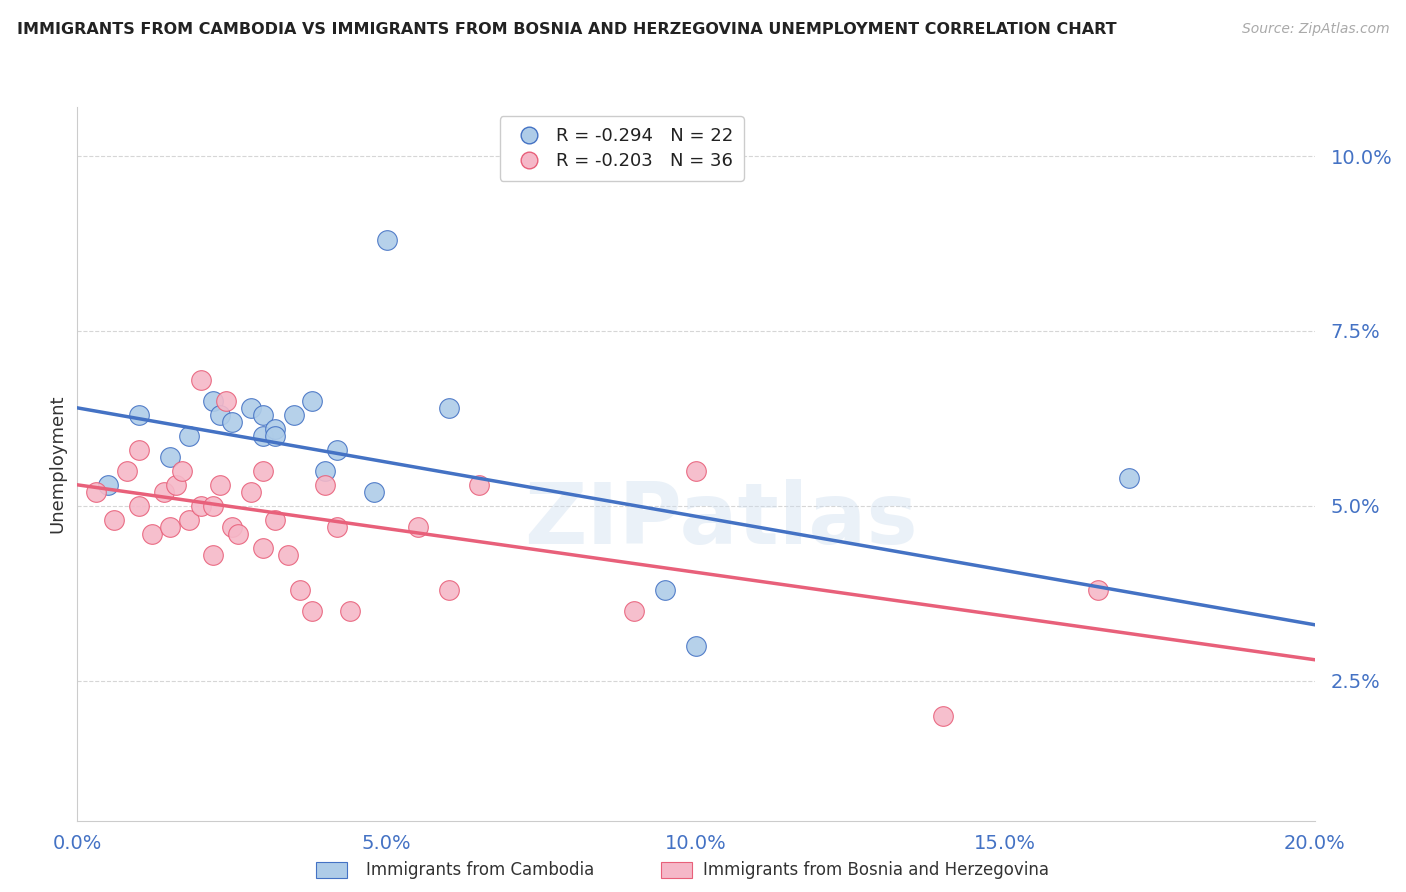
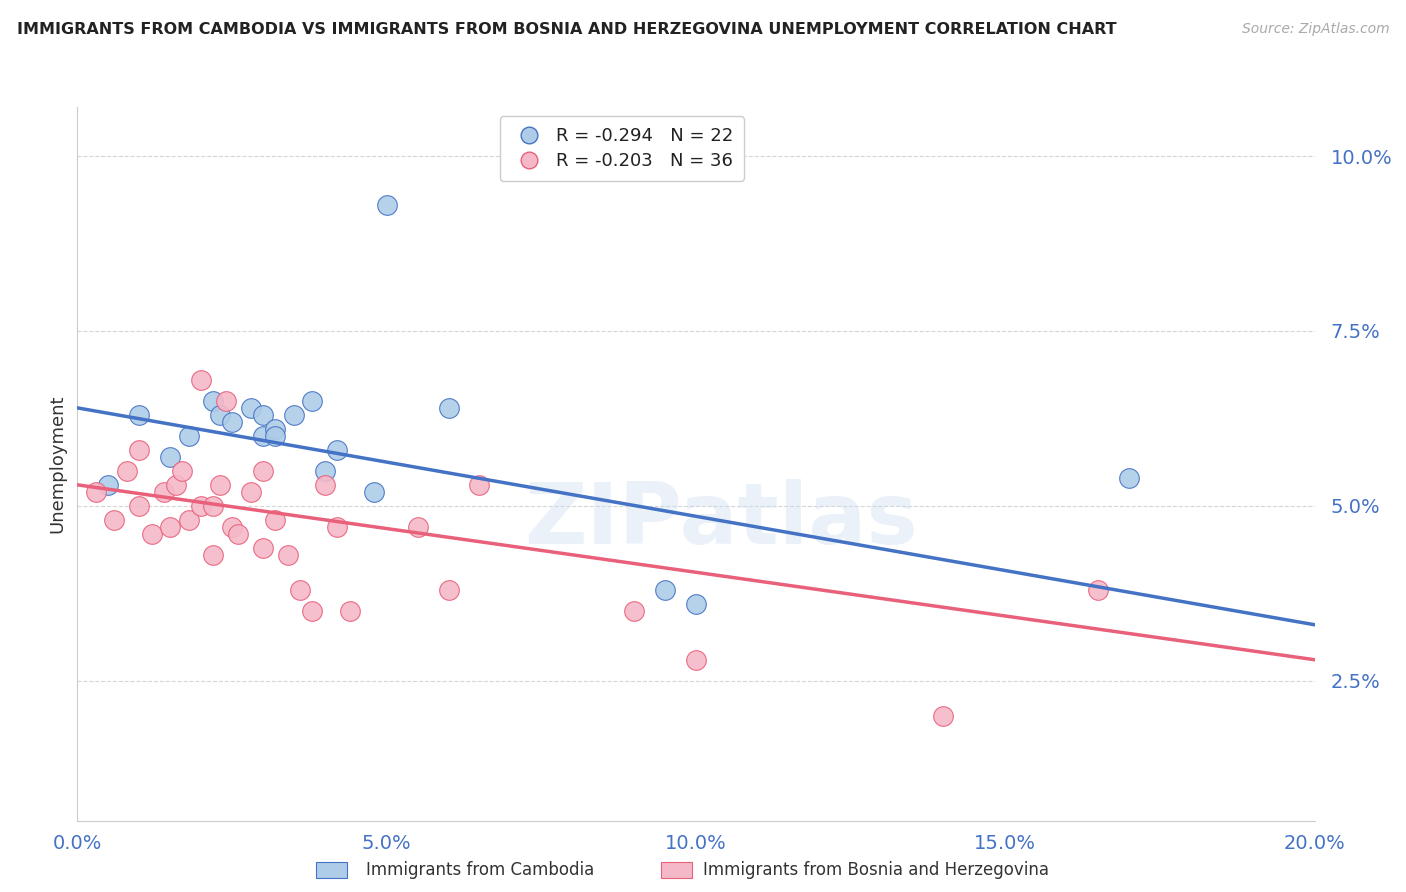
R = -0.294 N = 22/5.0%: 8.8% -> 9.3%
R = -0.294 N = 22/10.0%: 3.0% -> 3.6%
R = -0.203 N = 36/10.0%: 5.5% -> 2.8%
